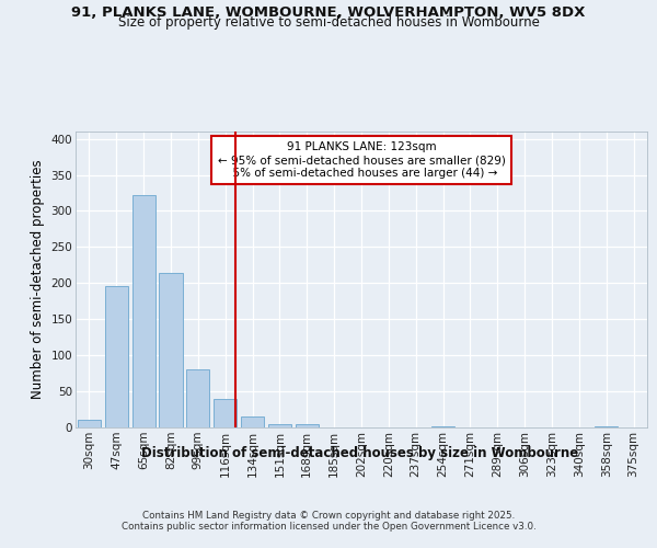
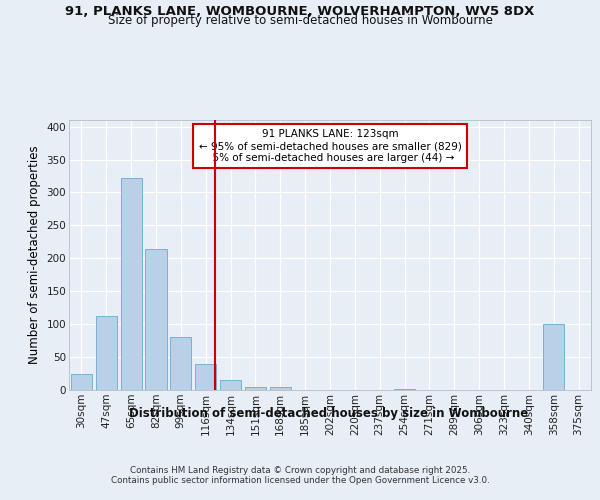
30sqm: 10 -> 24
47sqm: 196 -> 112
358sqm: 2 -> 100
